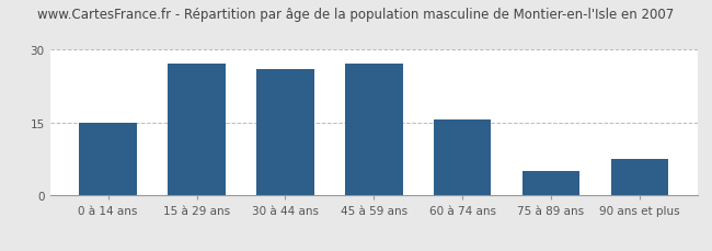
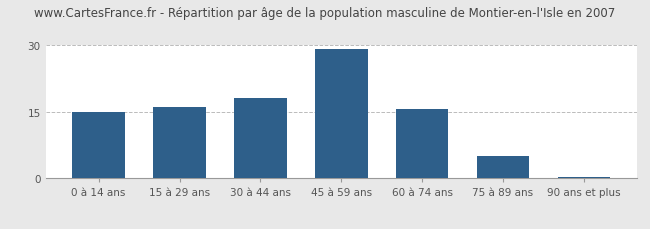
15 à 29 ans: 27.0 -> 16.0
30 à 44 ans: 26.0 -> 18.0
45 à 59 ans: 27.0 -> 29.0
90 ans et plus: 7.5 -> 0.4
